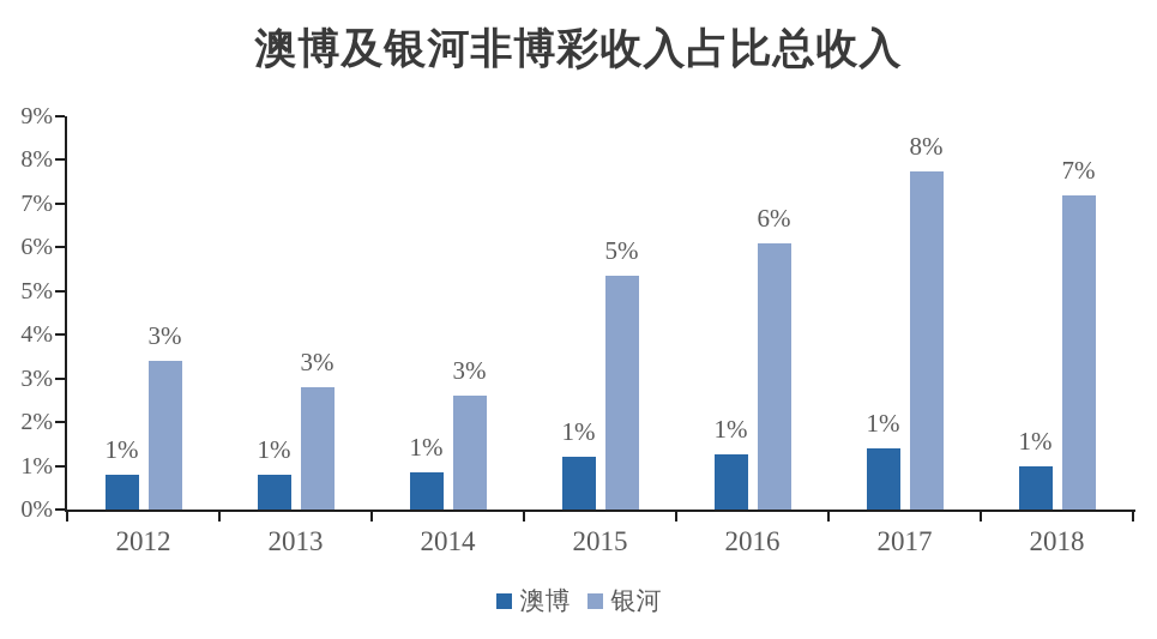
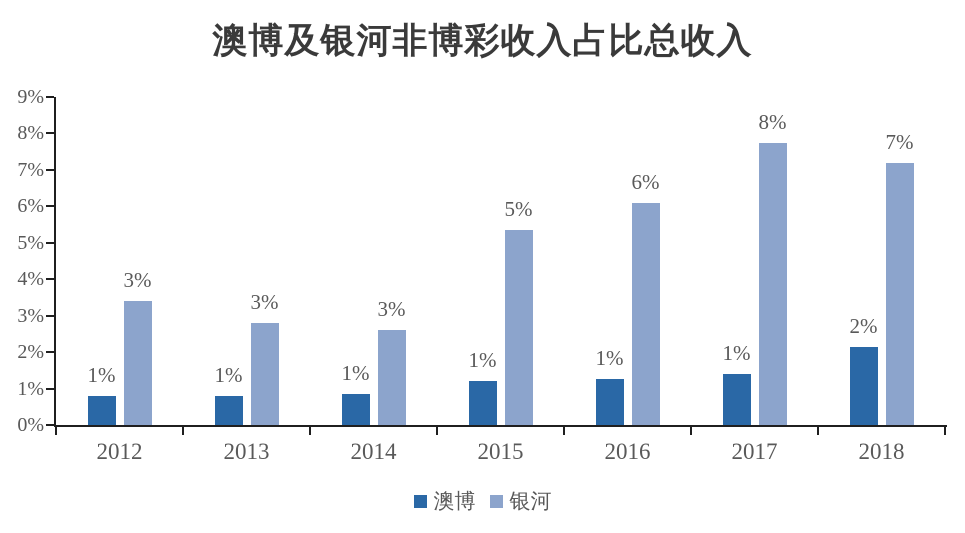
澳博/2018: 1% -> 2%
